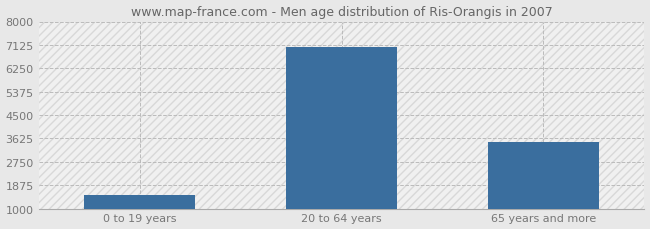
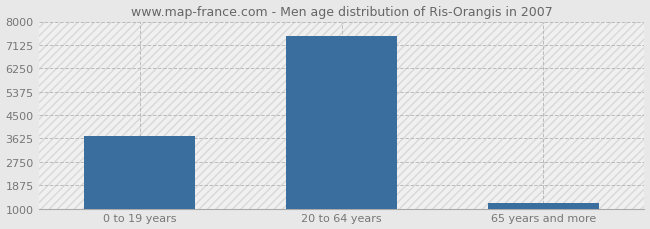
0 to 19 years: 1500 -> 3700
20 to 64 years: 7050 -> 7450
65 years and more: 3500 -> 1200
